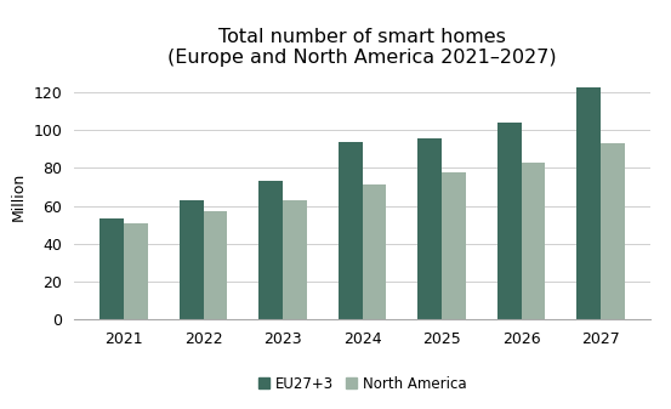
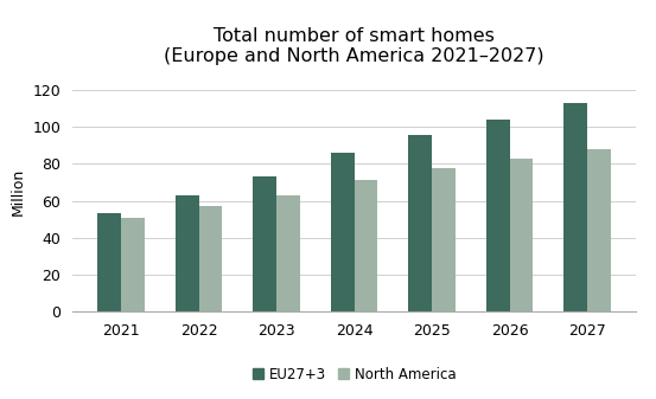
EU27+3/2024: 94 -> 86
EU27+3/2027: 123 -> 113
North America/2027: 93 -> 88
